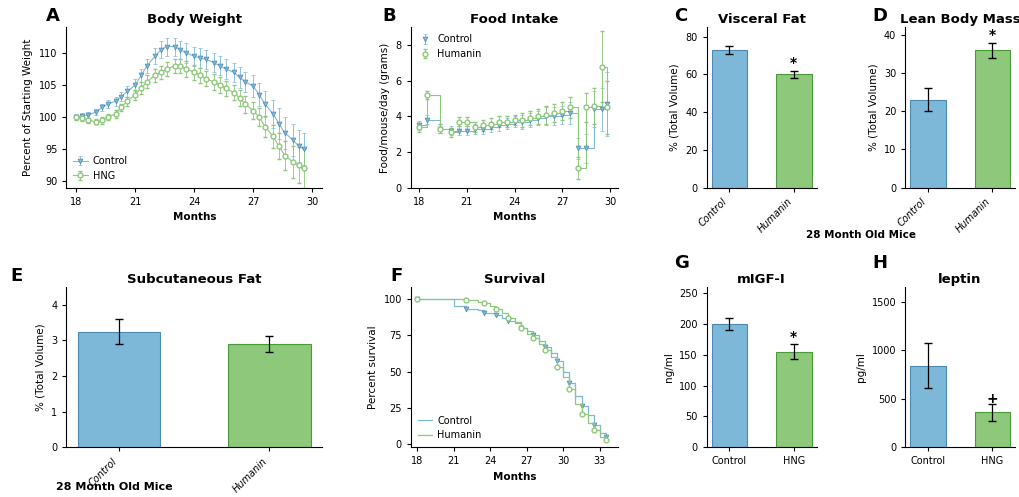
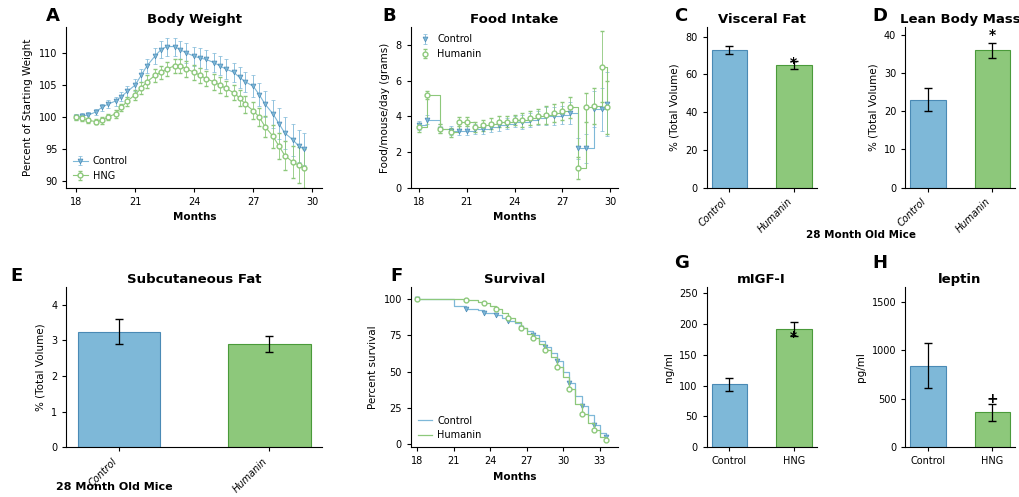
Visceral Fat/Humanin: 60 -> 65
mIGF-I/Control: 200 -> 102
mIGF-I/HNG: 155 -> 192
